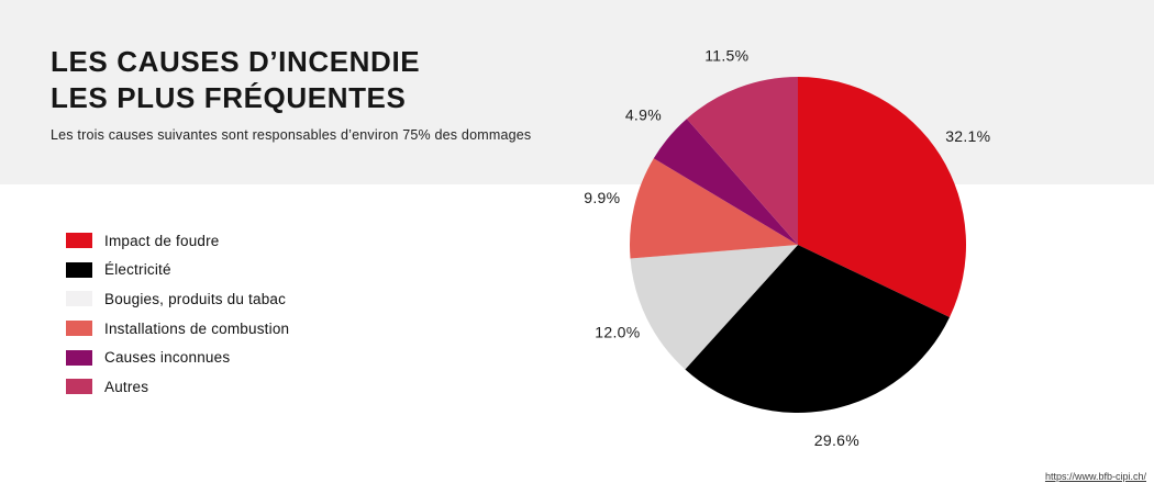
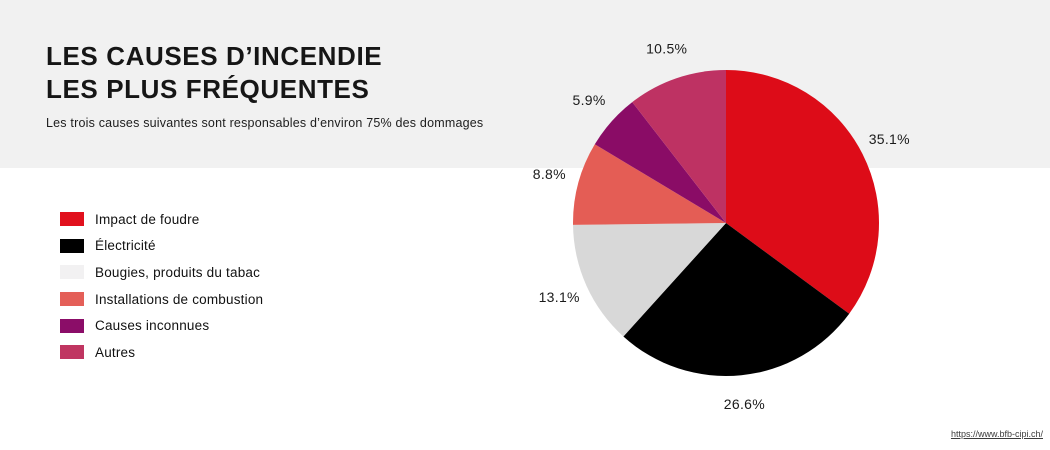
Impact de foudre: 32.1% -> 35.1%
Électricité: 29.6% -> 26.6%
Bougies, produits du tabac: 12.0% -> 13.1%
Installations de combustion: 9.9% -> 8.8%
Causes inconnues: 4.9% -> 5.9%
Autres: 11.5% -> 10.5%
